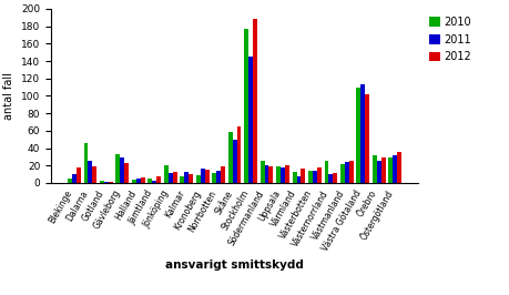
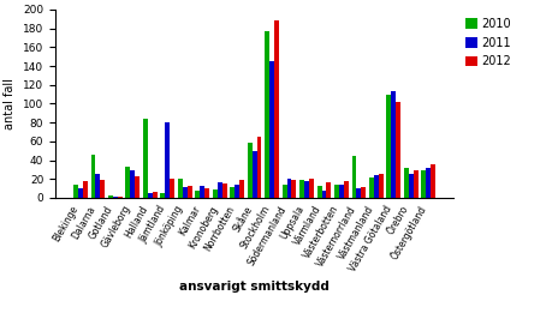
2010/Blekinge: 5 -> 14
2010/Halland: 4 -> 84
2011/Jämtland: 3 -> 80
2012/Jämtland: 8 -> 20
2010/Södermanland: 25 -> 14
2010/Västernorrland: 25 -> 44
